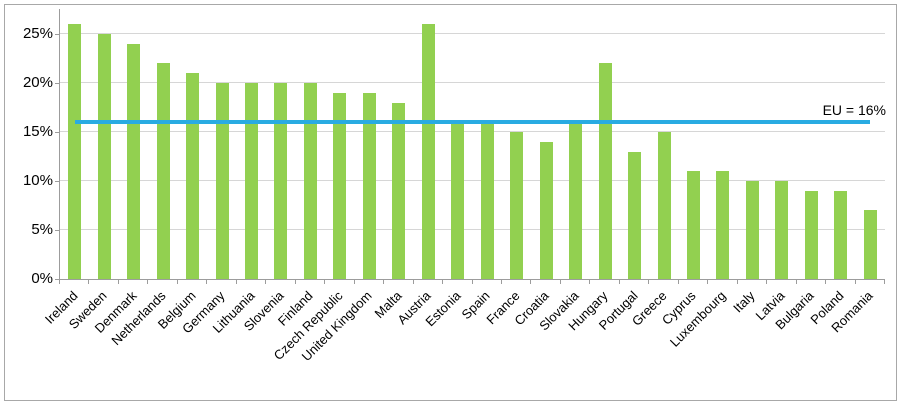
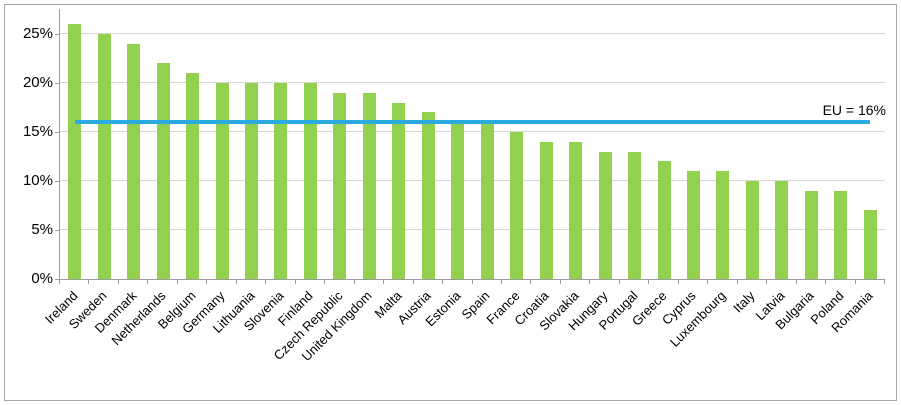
Austria: 26% -> 17%
Slovakia: 16% -> 14%
Hungary: 22% -> 13%
Greece: 15% -> 12%
